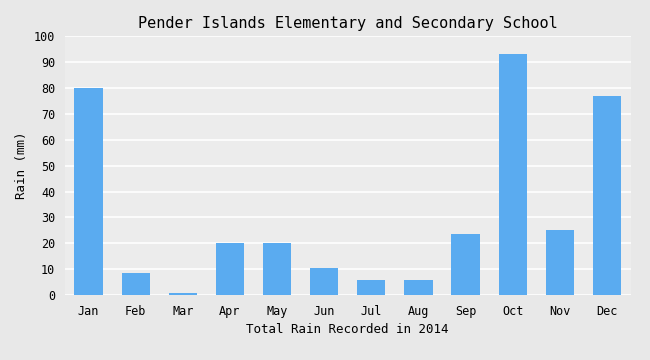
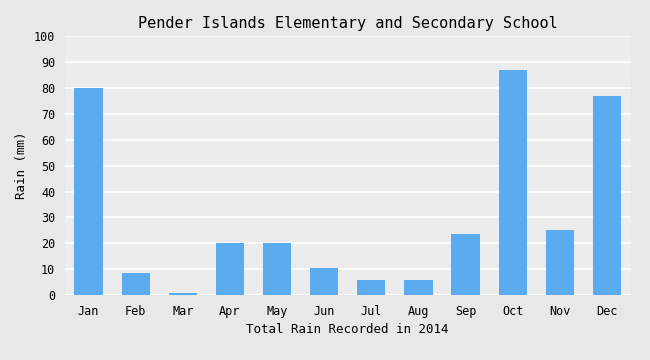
Oct: 93.0 -> 87.0
